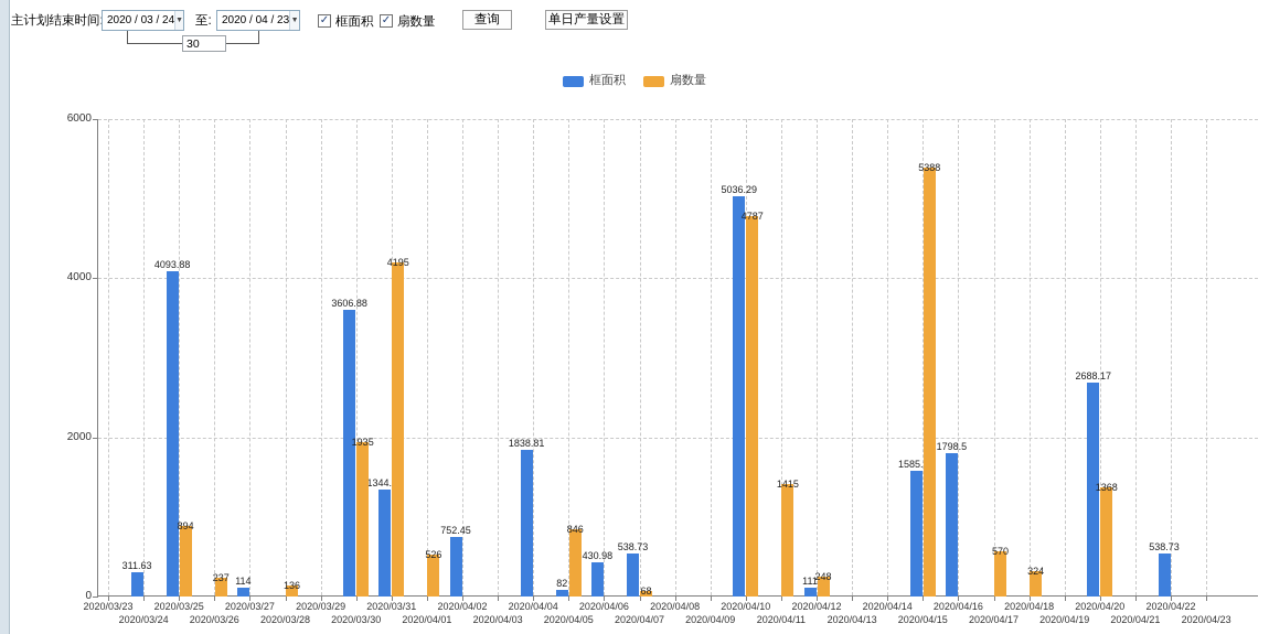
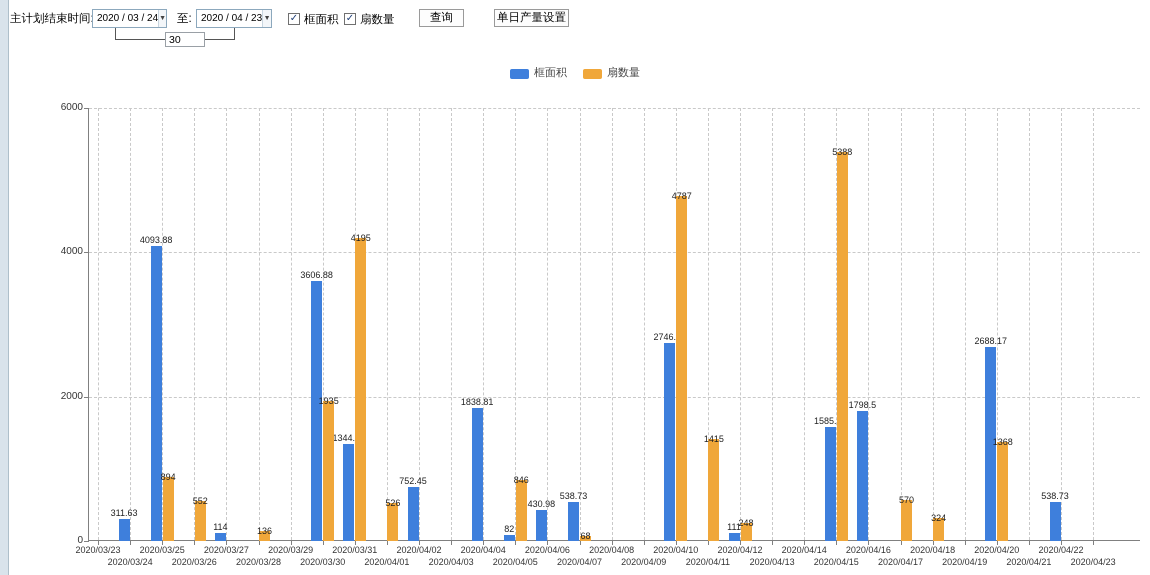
扇数量/2020/03/26: 237 -> 552
框面积/2020/04/10: 5036.29 -> 2746.26
